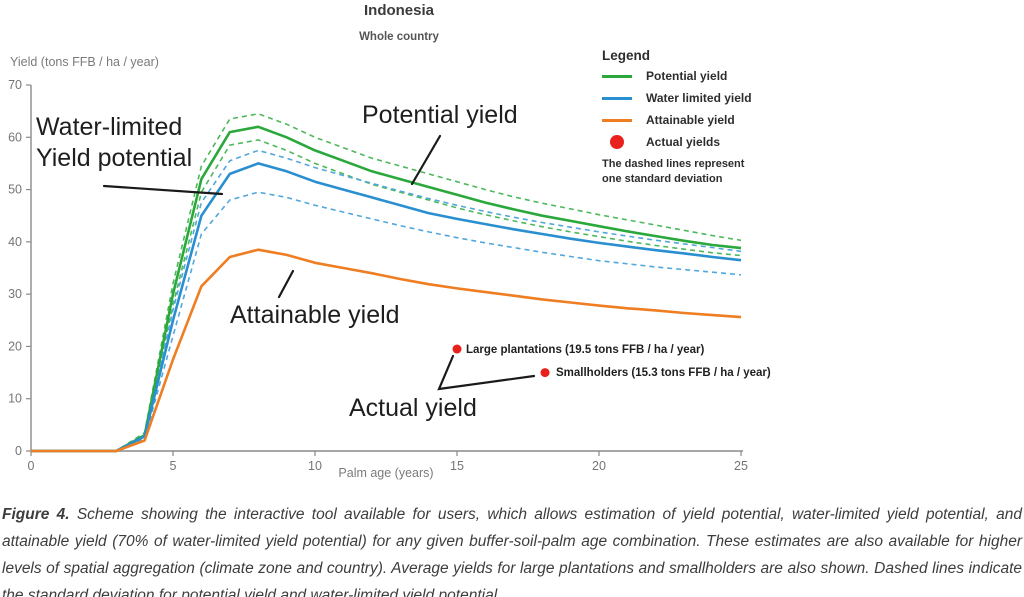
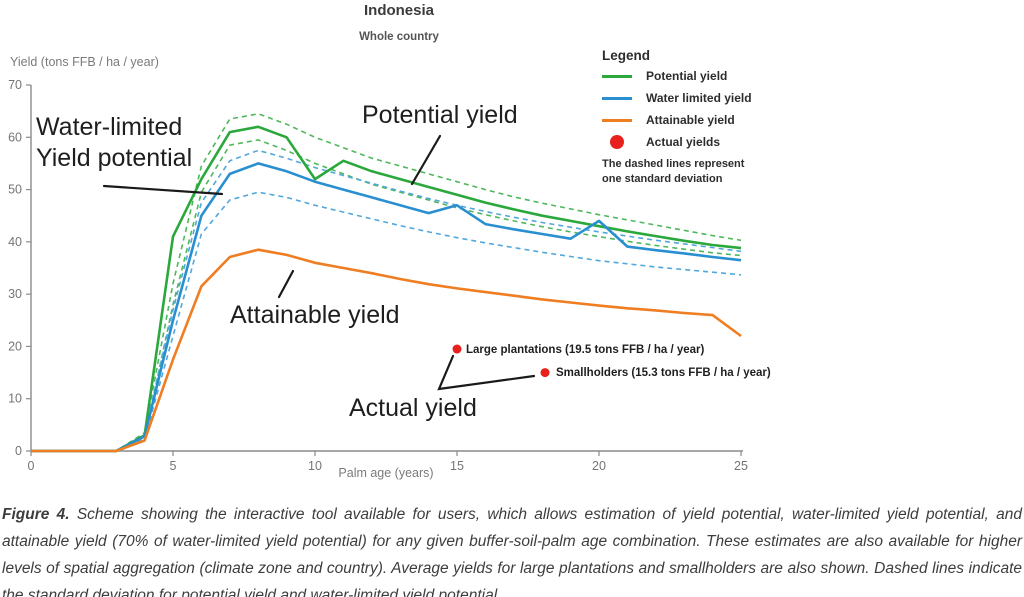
Potential yield/5: 30 -> 41
Potential yield/10: 58 -> 52
Water limited yield/15: 44 -> 47
Water limited yield/20: 40 -> 44
Attainable yield/25: 26 -> 22
